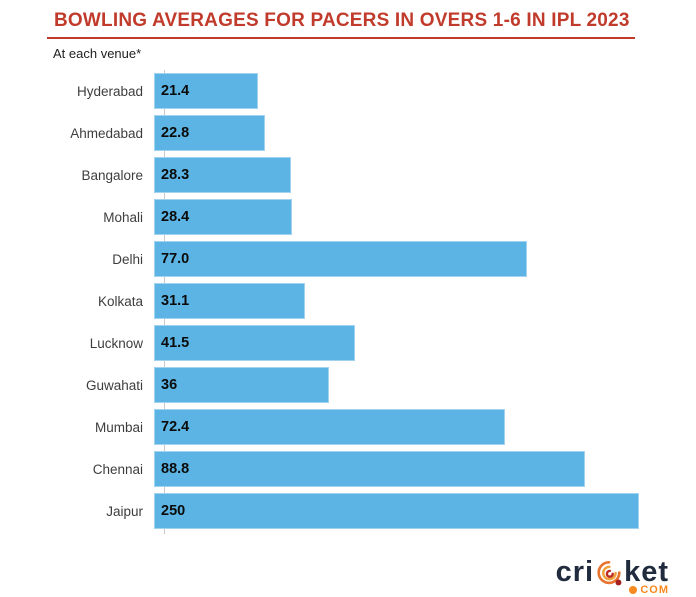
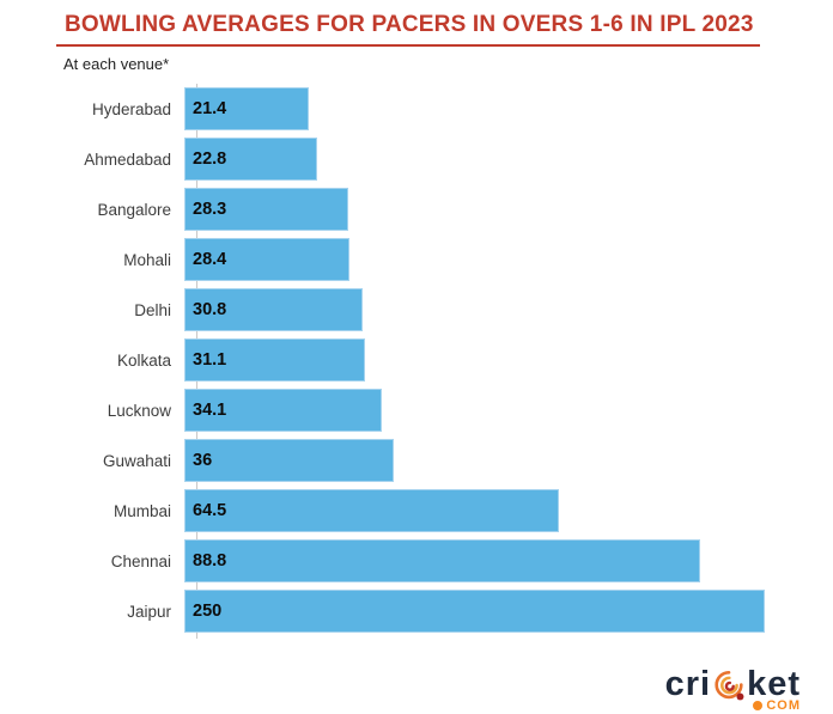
Delhi: 77.0 -> 30.8
Lucknow: 41.5 -> 34.1
Mumbai: 72.4 -> 64.5
